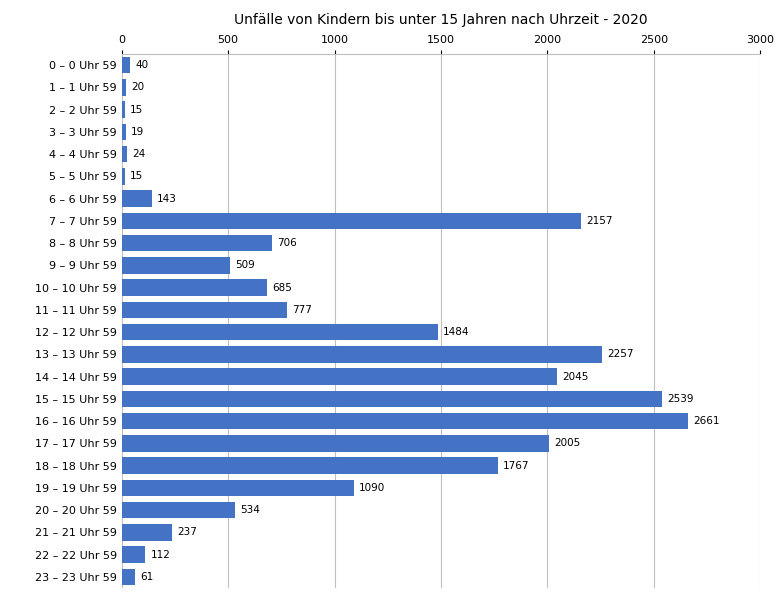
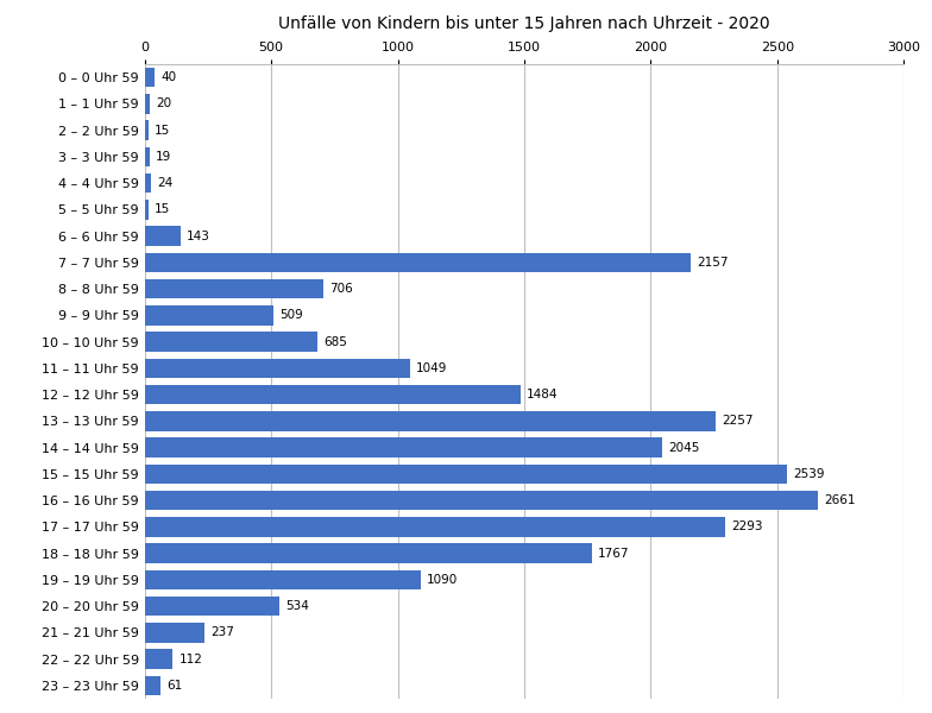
11 – 11 Uhr 59: 777 -> 1049
17 – 17 Uhr 59: 2005 -> 2293
